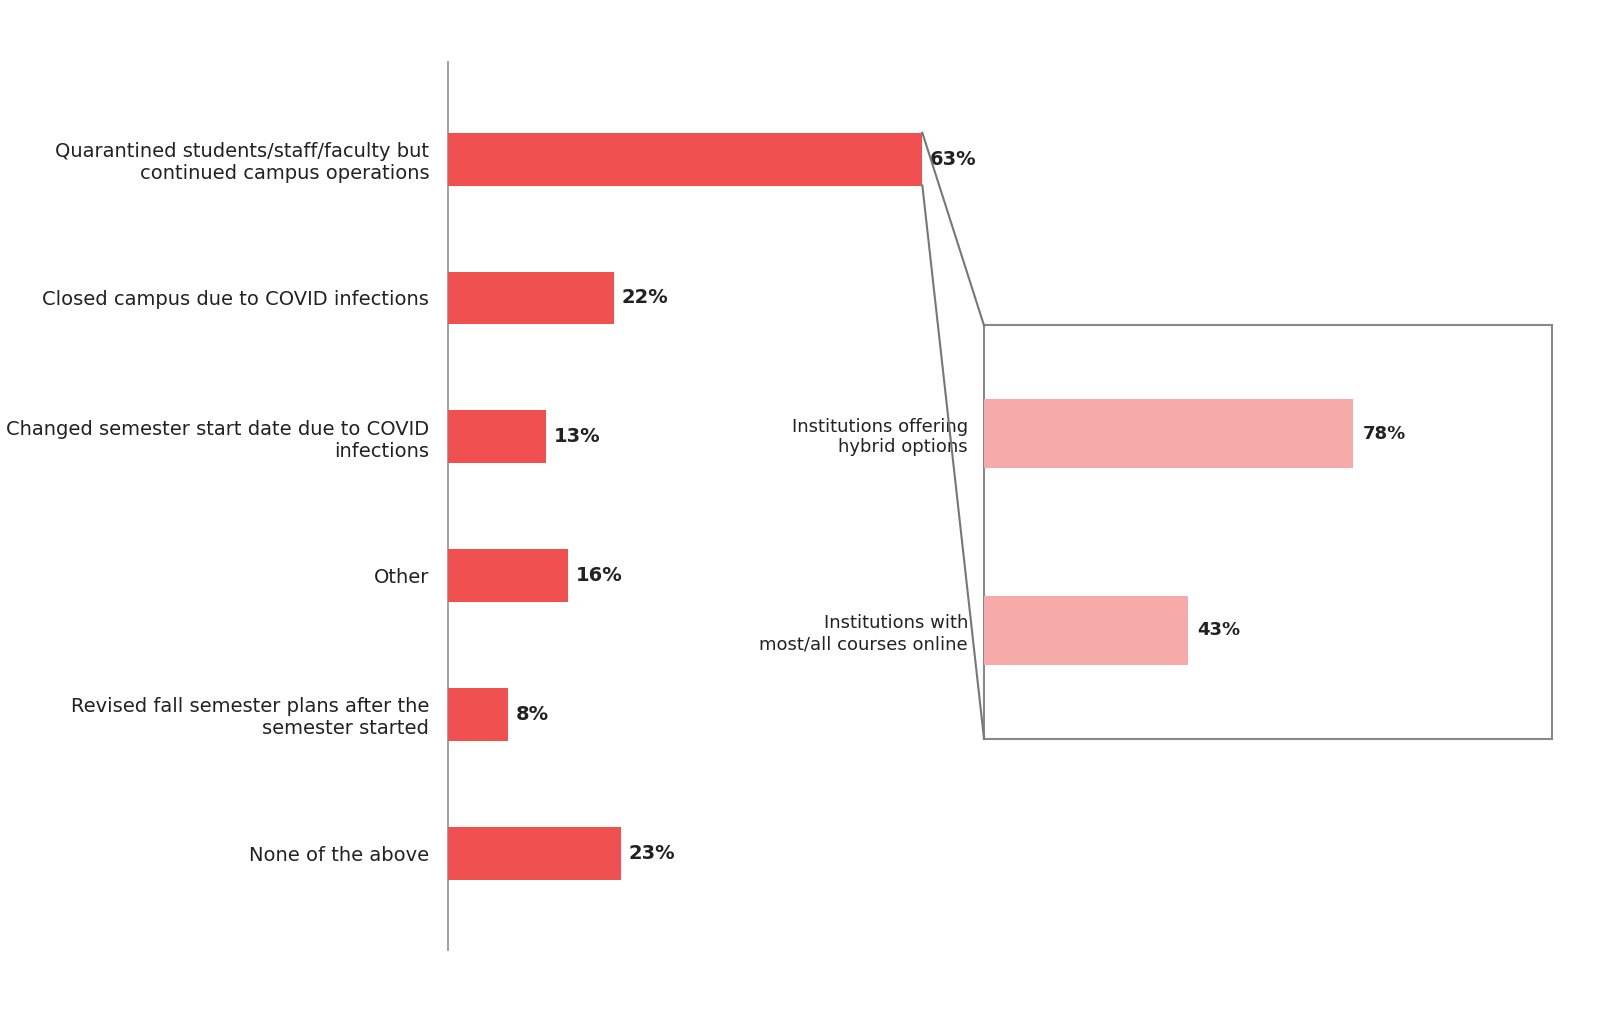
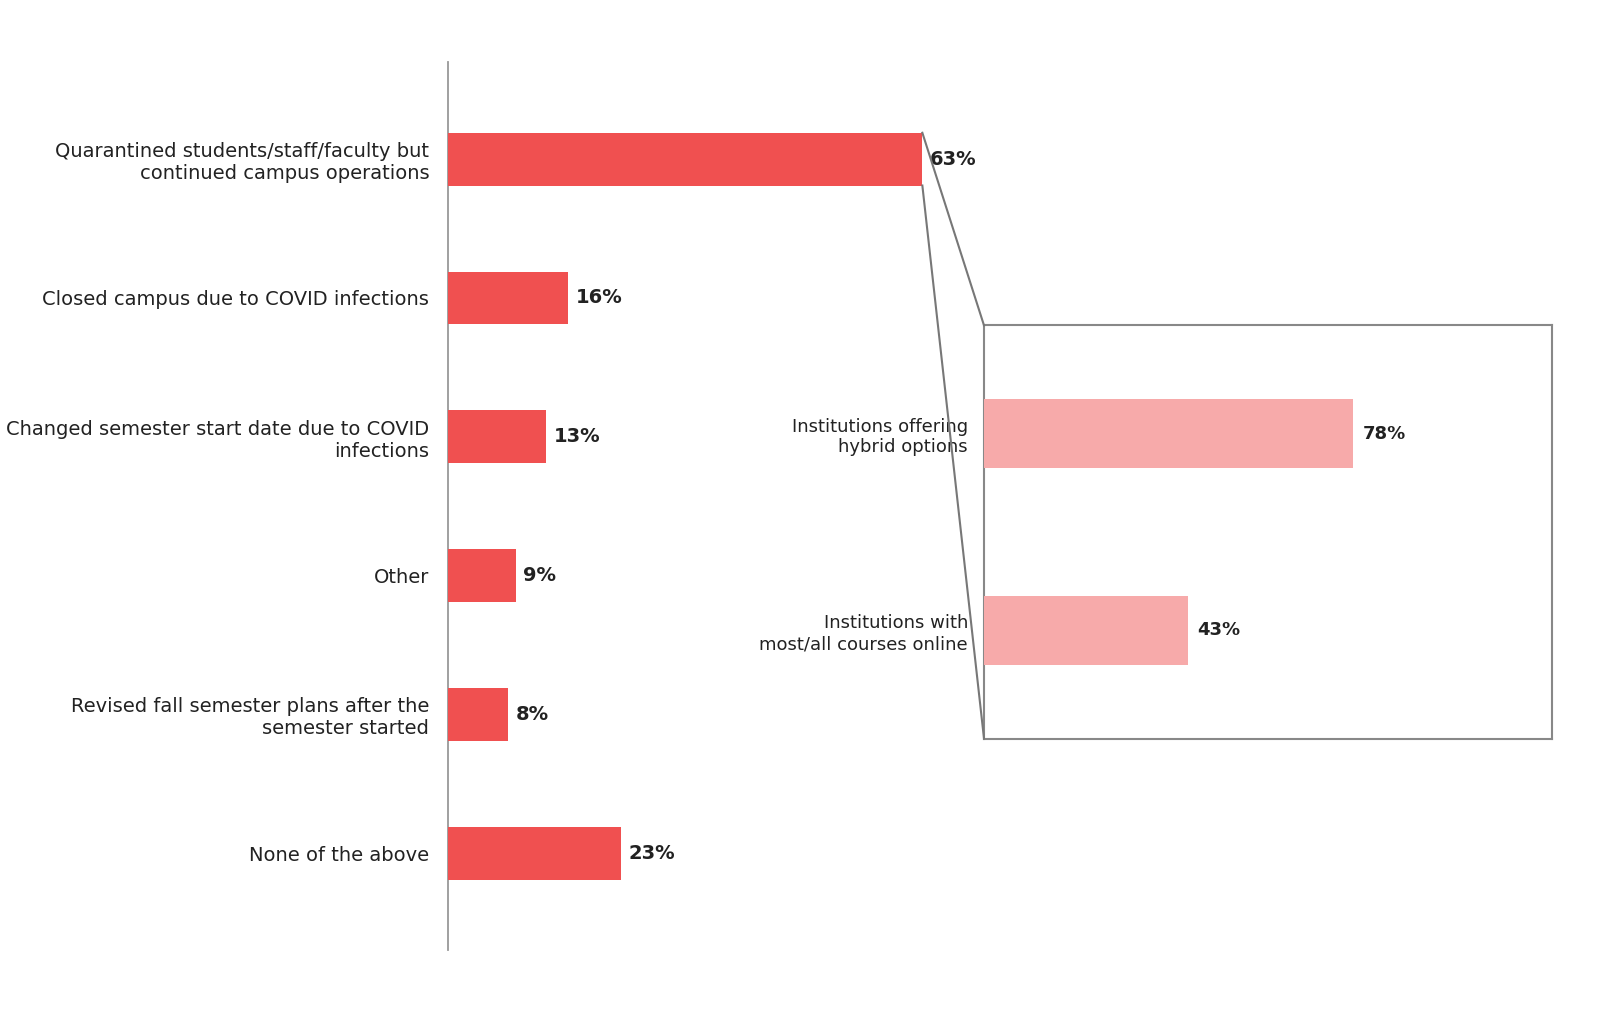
Closed campus due to COVID infections: 22% -> 16%
Other: 16% -> 9%
